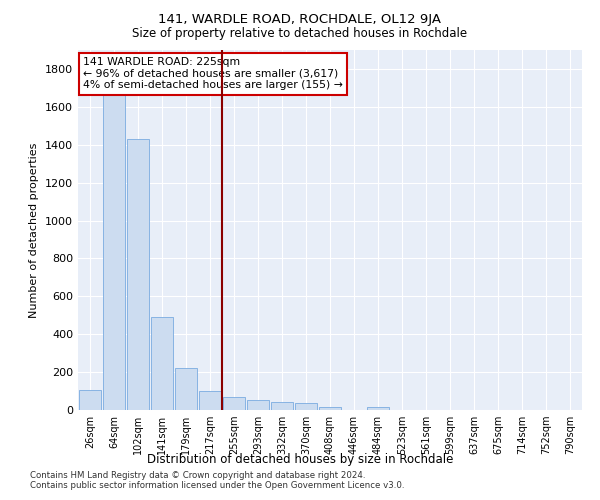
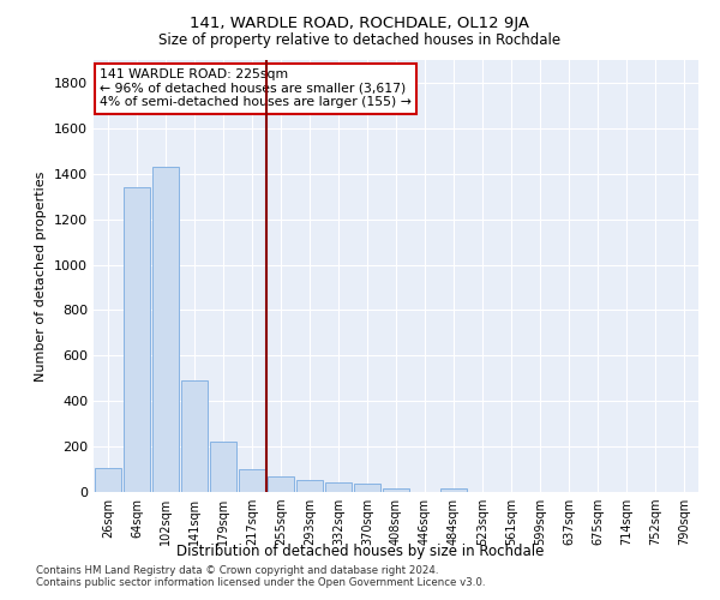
64sqm: 1670 -> 1340
